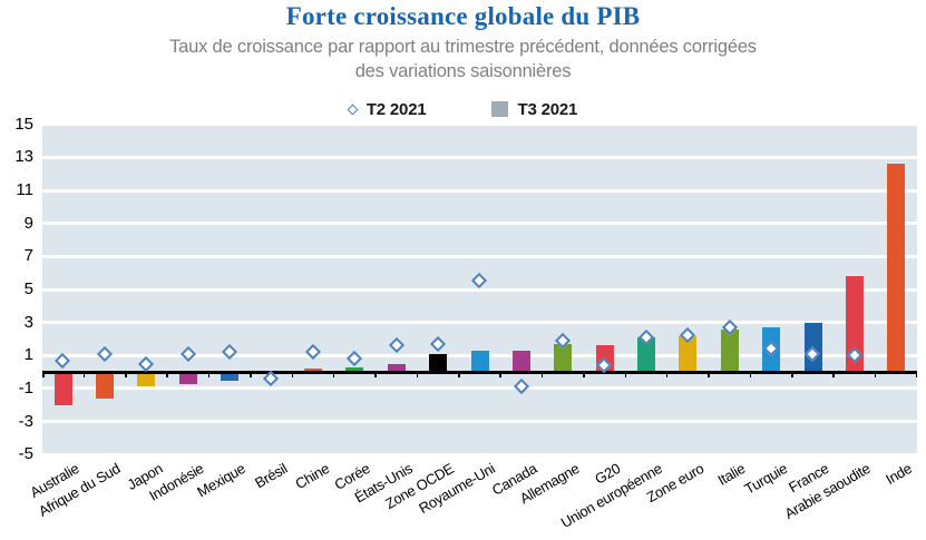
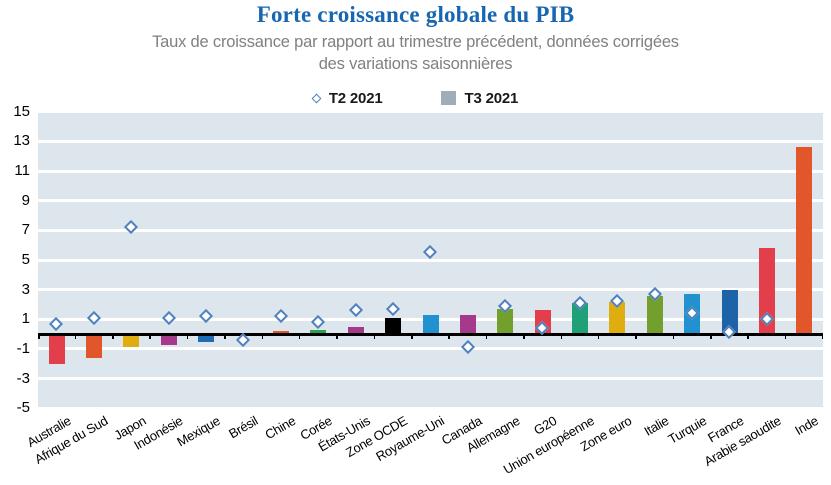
T2 2021/Japon: 0.5 -> 7.2
T2 2021/France: 1.1 -> 0.1
